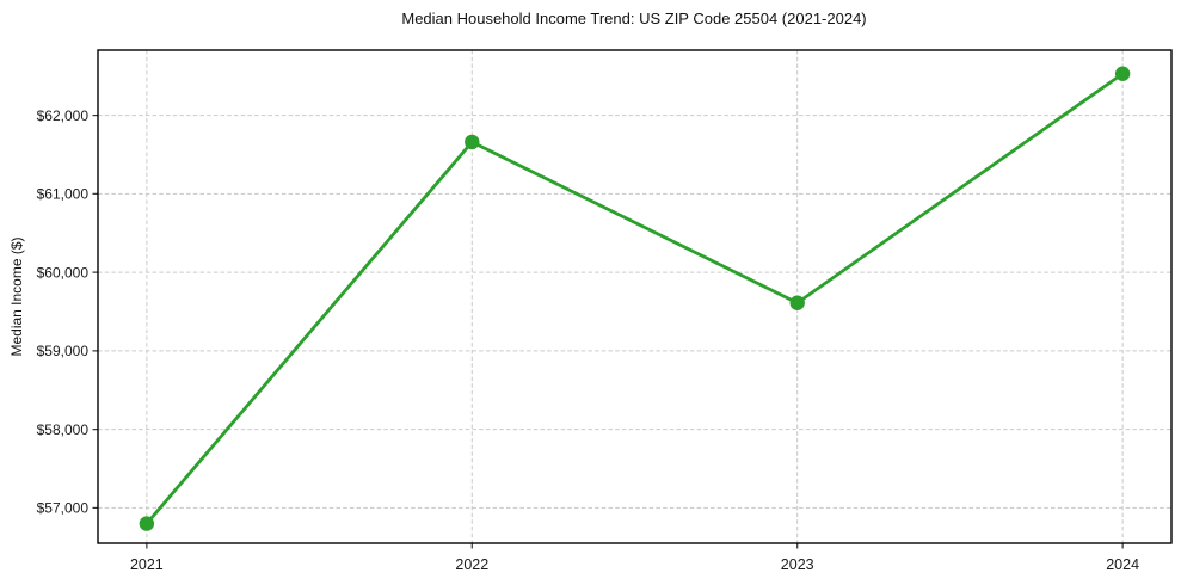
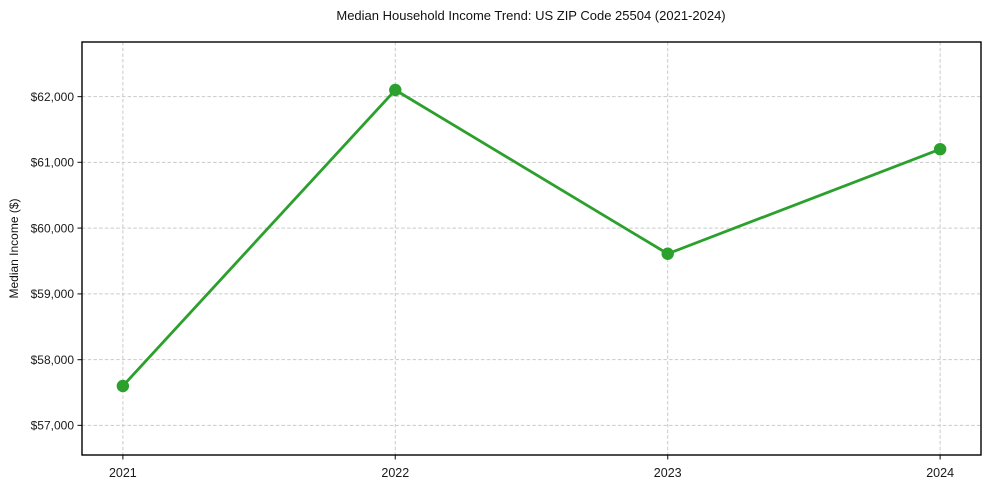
2021: $56800 -> $57600
2022: $61700 -> $62100
2024: $62500 -> $61200
